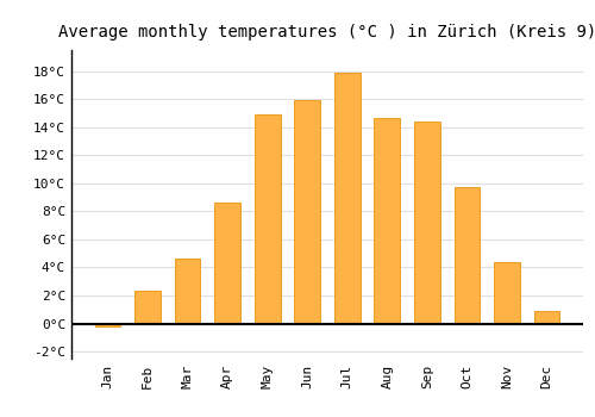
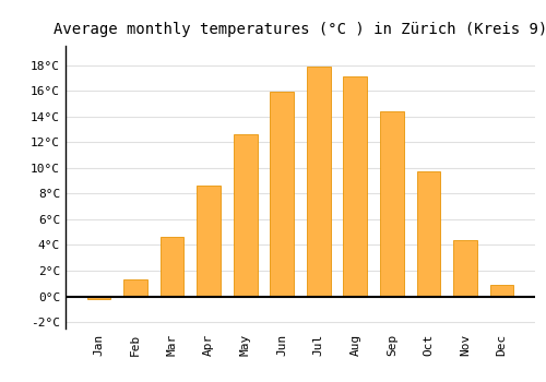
Feb: 2.3°C -> 1.3°C
May: 14.9°C -> 12.6°C
Aug: 14.7°C -> 17.1°C
